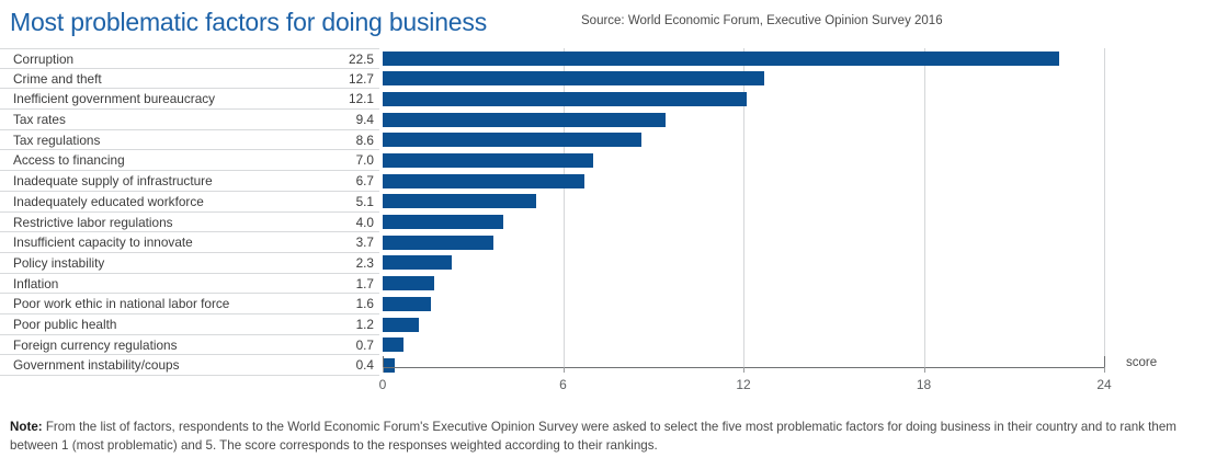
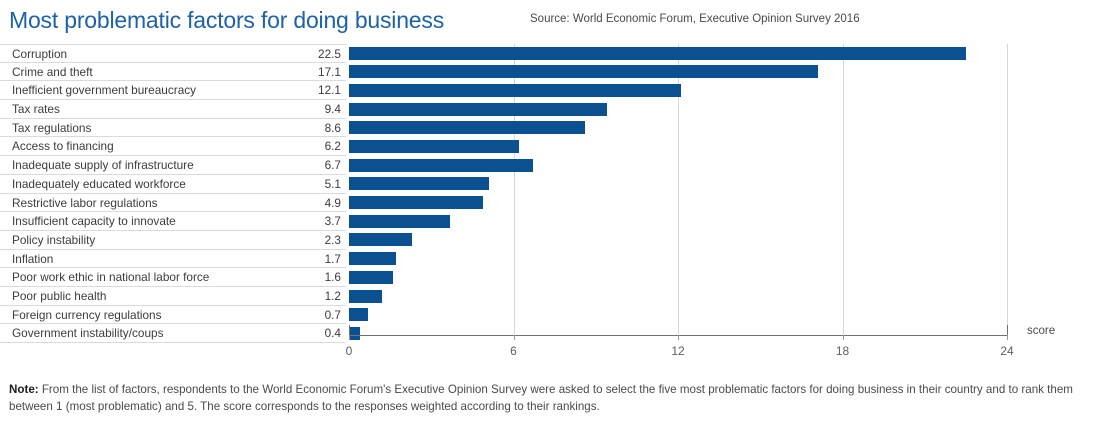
Crime and theft: 12.7 -> 17.1
Access to financing: 7.0 -> 6.2
Restrictive labor regulations: 4.0 -> 4.9
